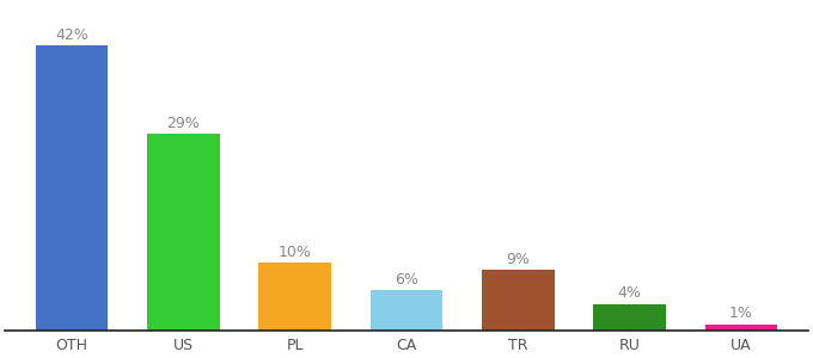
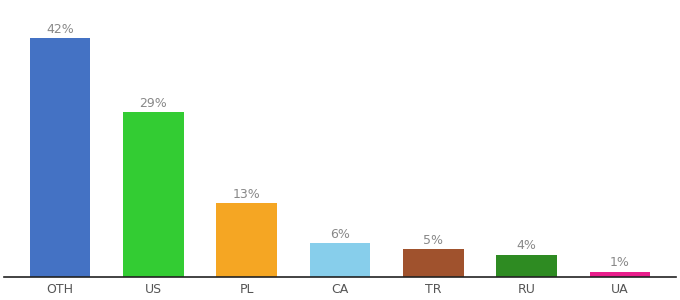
PL: 10% -> 13%
TR: 9% -> 5%
